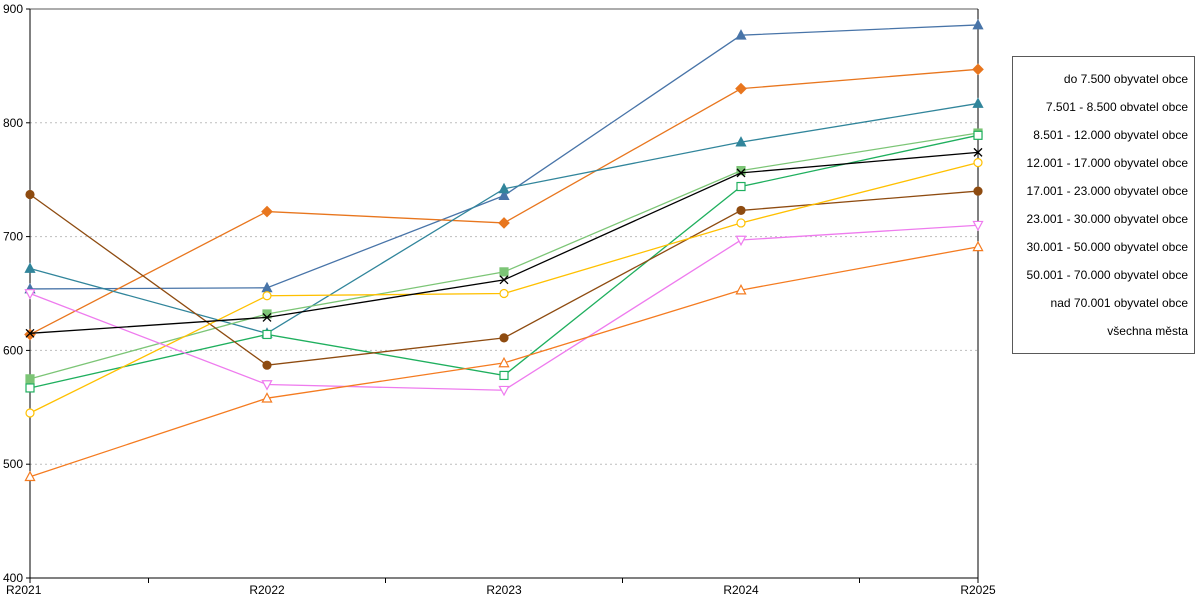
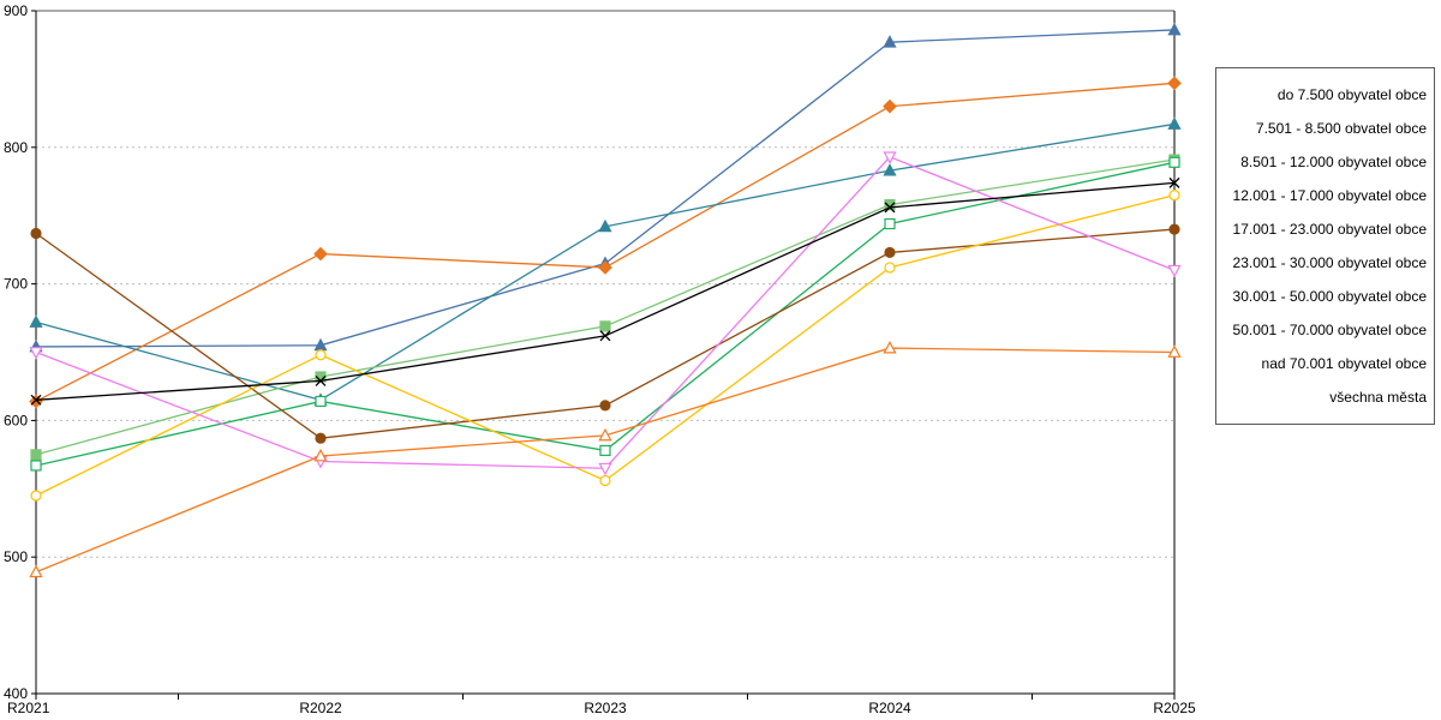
nad 70.001 obyvatel obce/R2022: 558 -> 574
do 7.500 obyvatel obce/R2023: 736 -> 715
30.001 - 50.000 obyvatel obce/R2023: 650 -> 556
50.001 - 70.000 obyvatel obce/R2024: 697 -> 793
nad 70.001 obyvatel obce/R2025: 691 -> 650
